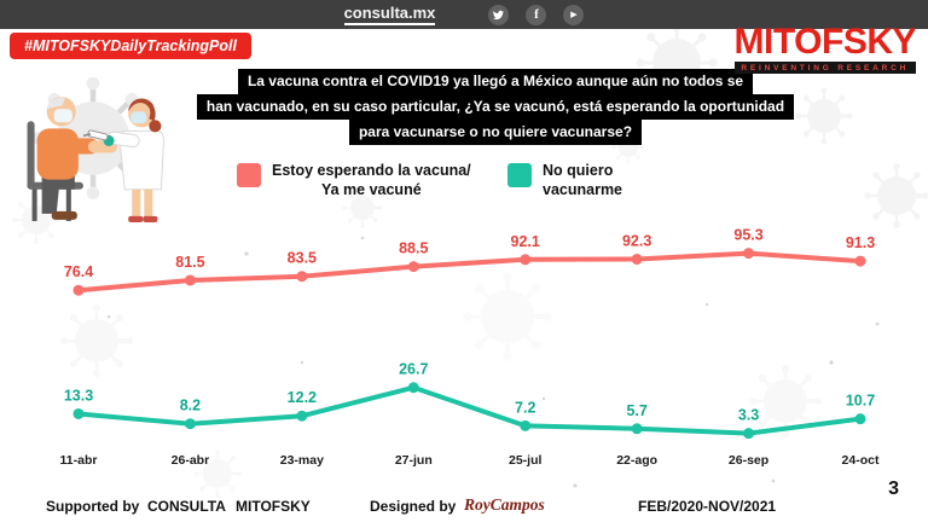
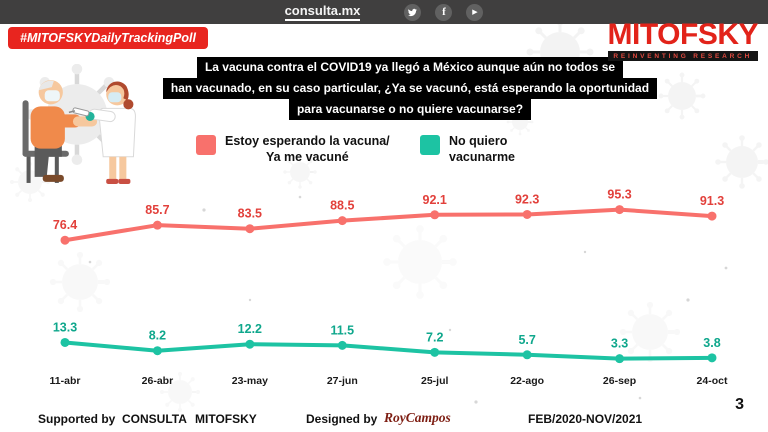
Estoy esperando la vacuna/ Ya me vacuné/26-abr: 81.5 -> 85.7
No quiero vacunarme/27-jun: 26.7 -> 11.5
No quiero vacunarme/24-oct: 10.7 -> 3.8
